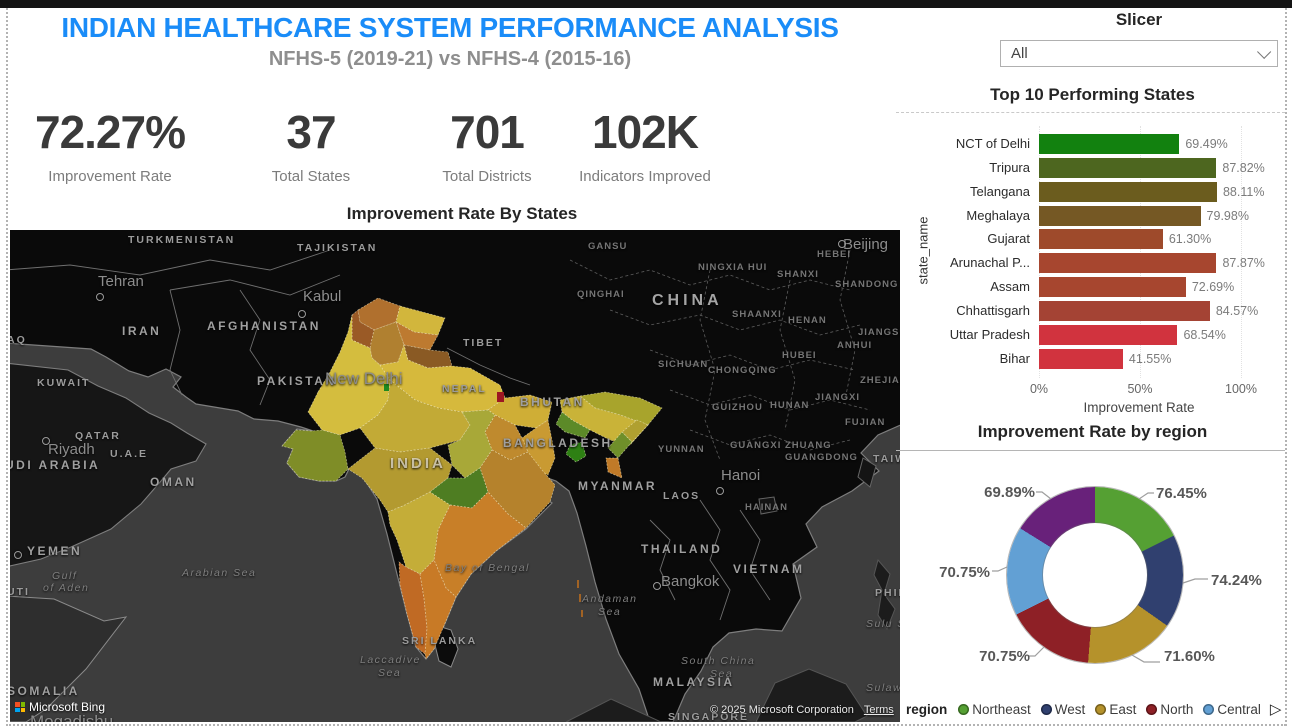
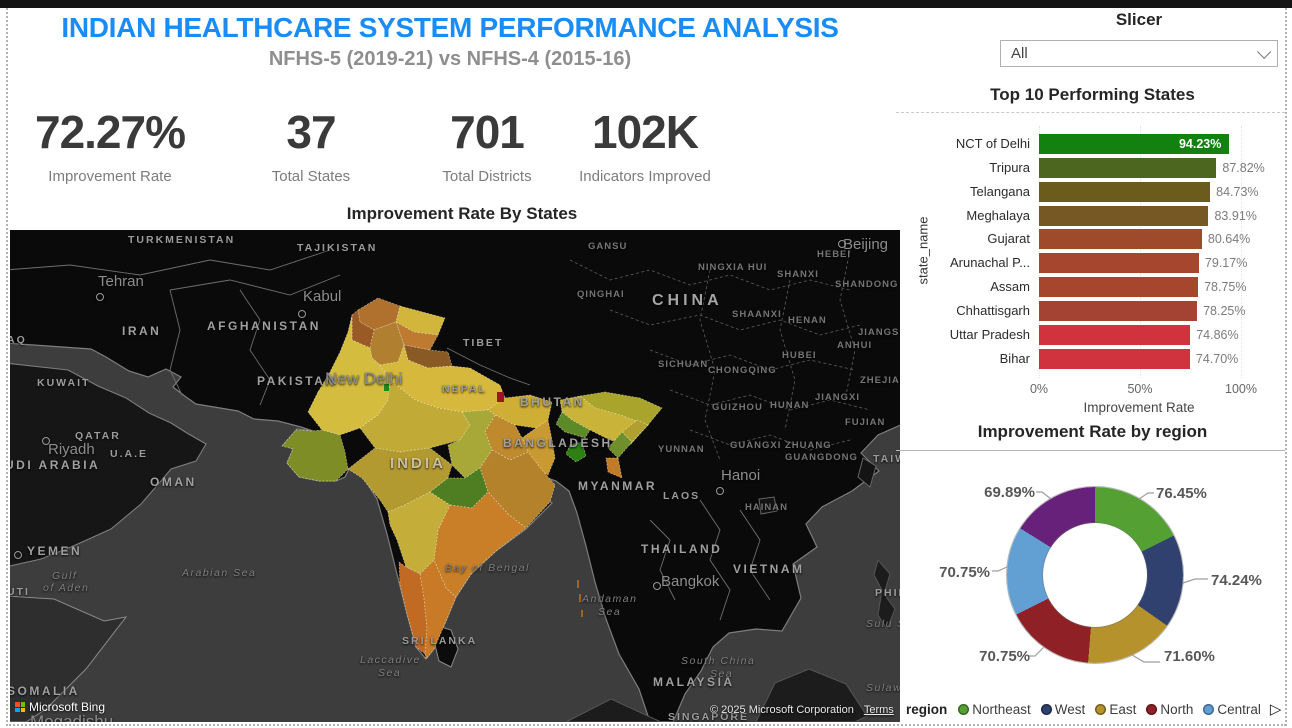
Top 10 Performing States/NCT of Delhi: 69.49% -> 94.23%
Top 10 Performing States/Telangana: 88.11% -> 84.73%
Top 10 Performing States/Meghalaya: 79.98% -> 83.91%
Top 10 Performing States/Gujarat: 61.30% -> 80.64%
Top 10 Performing States/Arunachal P...: 87.87% -> 79.17%
Top 10 Performing States/Assam: 72.69% -> 78.75%
Top 10 Performing States/Chhattisgarh: 84.57% -> 78.25%
Top 10 Performing States/Uttar Pradesh: 68.54% -> 74.86%
Top 10 Performing States/Bihar: 41.55% -> 74.70%
